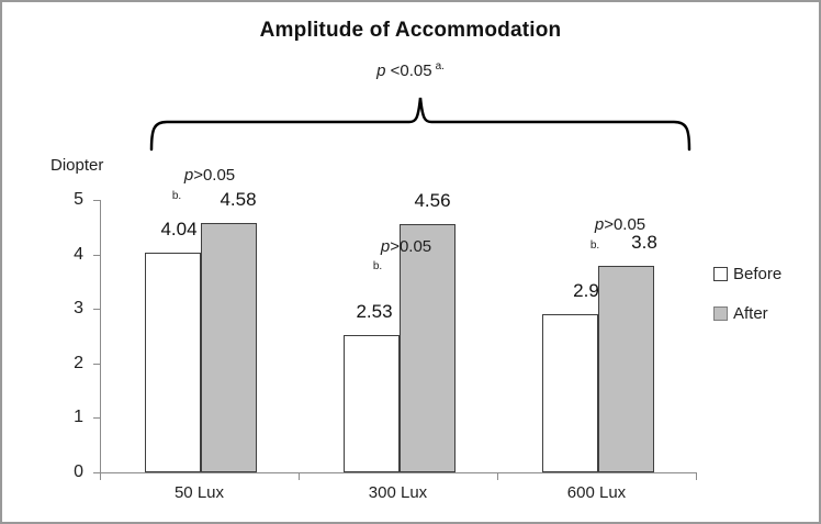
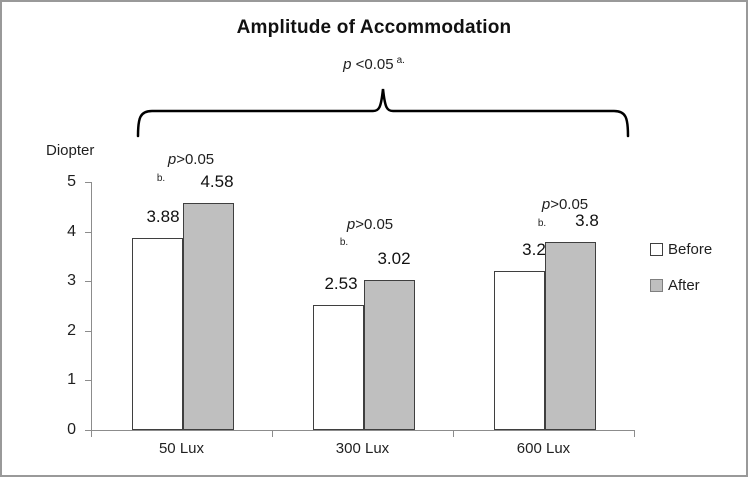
Before/50 Lux: 4.04 -> 3.88
After/300 Lux: 4.56 -> 3.02
Before/600 Lux: 2.9 -> 3.2
